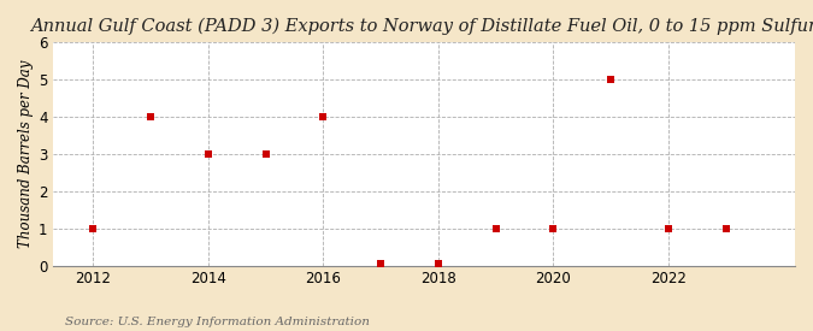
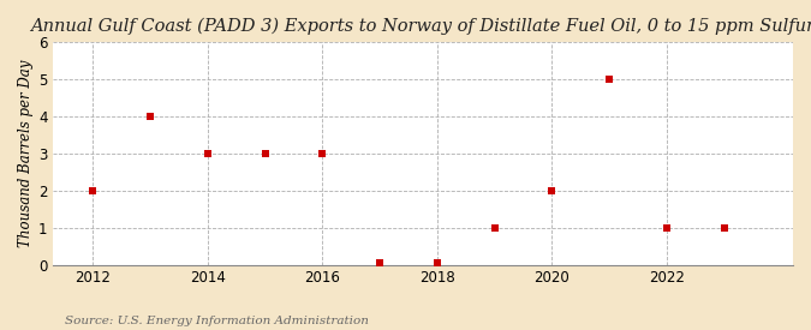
2012: 1.00 -> 2.00
2016: 4.00 -> 3.00
2020: 1.00 -> 2.00
